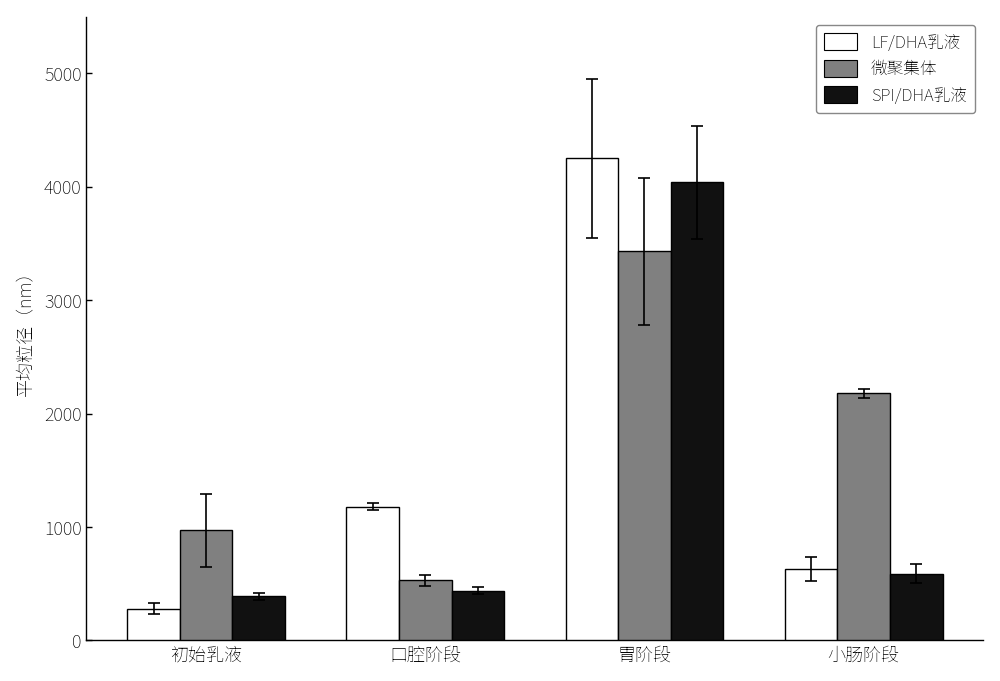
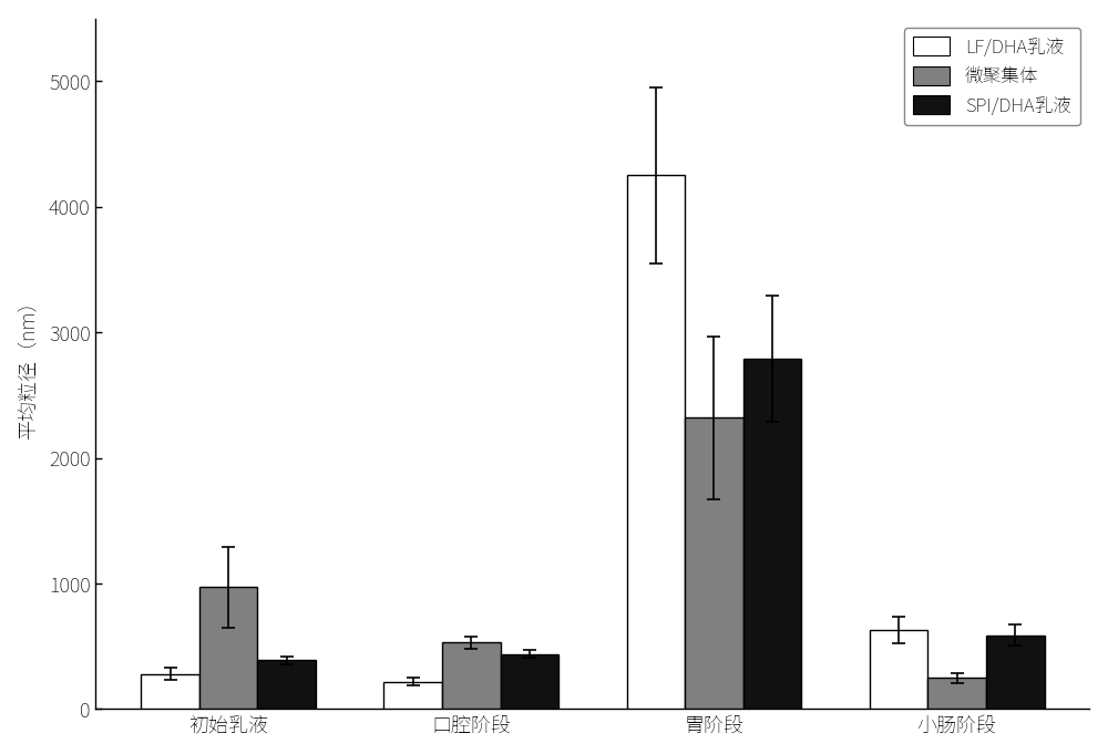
LF/DHA乳液/口腔阶段: 1180 -> 220
微聚集体/胃阶段: 3430 -> 2320
SPI/DHA乳液/胃阶段: 4040 -> 2790
微聚集体/小肠阶段: 2180 -> 250
